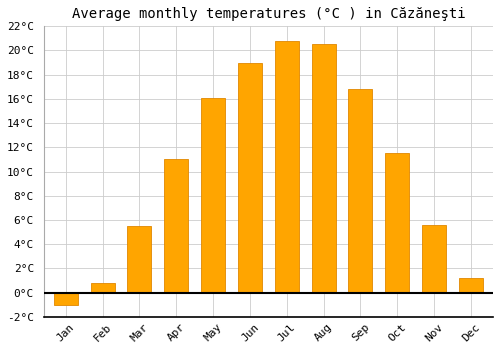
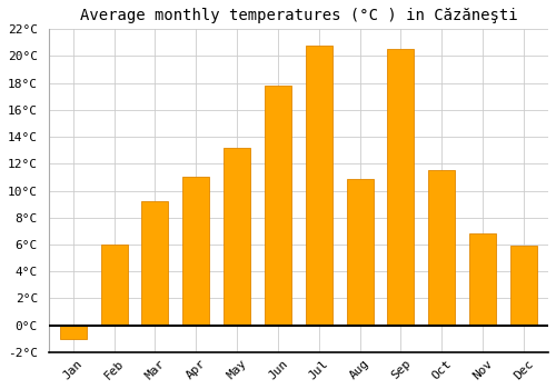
Feb: 0.8°C -> 6.0°C
Mar: 5.5°C -> 9.2°C
May: 16.1°C -> 13.2°C
Jun: 19.0°C -> 17.8°C
Aug: 20.5°C -> 10.9°C
Sep: 16.8°C -> 20.5°C
Nov: 5.6°C -> 6.8°C
Dec: 1.2°C -> 5.9°C
